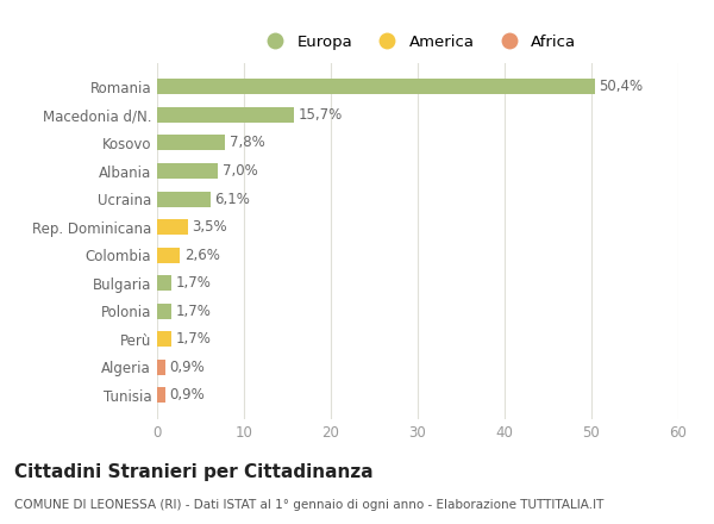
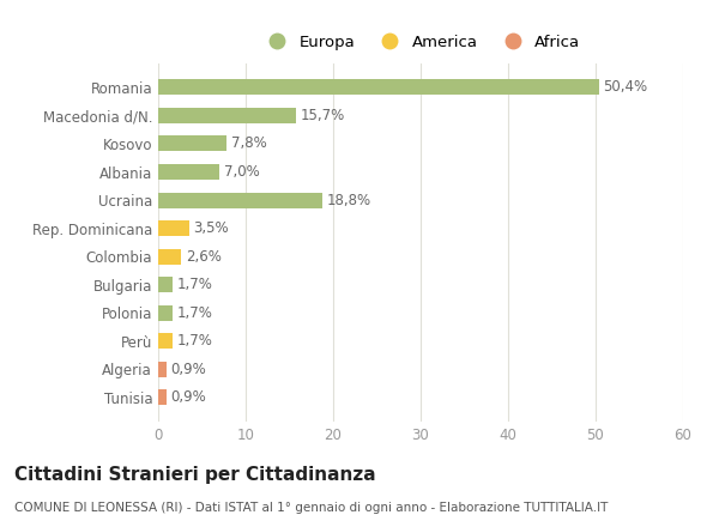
Ucraina: 6,1% -> 18,8%
